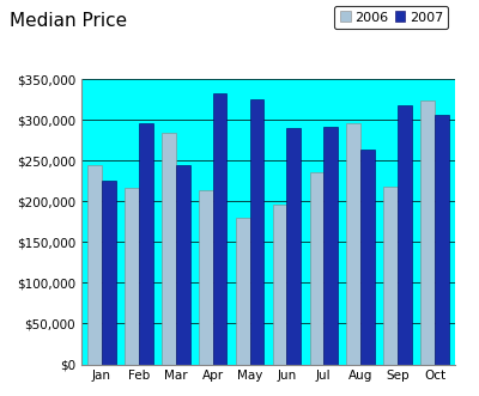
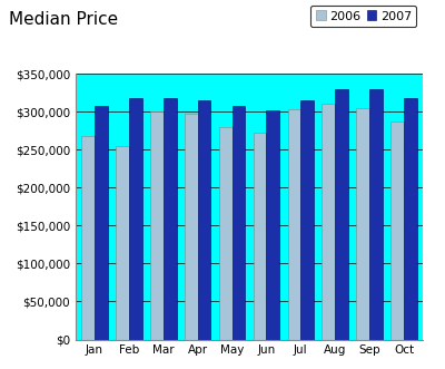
2006/Jan: $244,000 -> $268,000
2007/Jan: $226,000 -> $308,000
2006/Feb: $216,000 -> $255,000
2007/Feb: $296,000 -> $318,000
2006/Mar: $284,000 -> $300,000
2007/Mar: $244,000 -> $318,000
2006/Apr: $214,000 -> $297,000
2007/Apr: $332,000 -> $315,000
2006/May: $180,000 -> $280,000
2007/May: $326,000 -> $308,000
2006/Jun: $196,000 -> $272,000
2007/Jun: $290,000 -> $302,000
2006/Jul: $236,000 -> $303,000
2007/Jul: $292,000 -> $315,000
2006/Aug: $296,000 -> $310,000
2007/Aug: $264,000 -> $330,000
2006/Sep: $218,000 -> $305,000
2007/Sep: $318,000 -> $330,000
2006/Oct: $324,000 -> $287,000
2007/Oct: $306,000 -> $318,000
